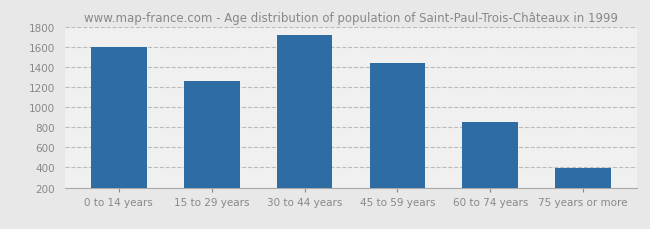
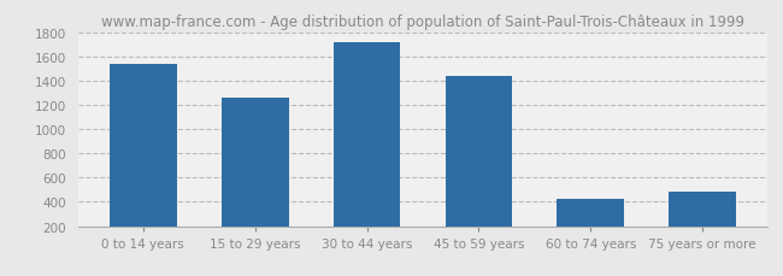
0 to 14 years: 1600 -> 1540
60 to 74 years: 850 -> 420
75 years or more: 400 -> 480
